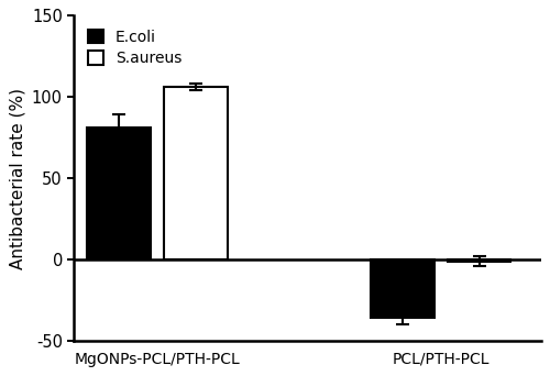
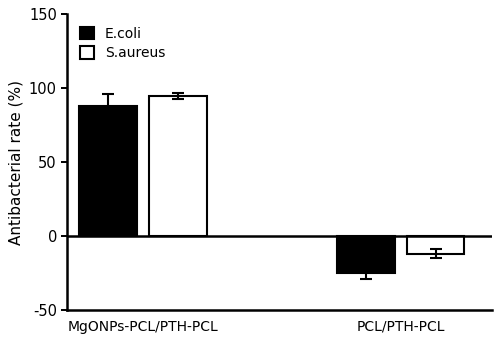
E.coli/MgONPs-PCL/PTH-PCL: 81 -> 88
S.aureus/MgONPs-PCL/PTH-PCL: 106 -> 95
E.coli/PCL/PTH-PCL: -36 -> -25
S.aureus/PCL/PTH-PCL: -1 -> -12
